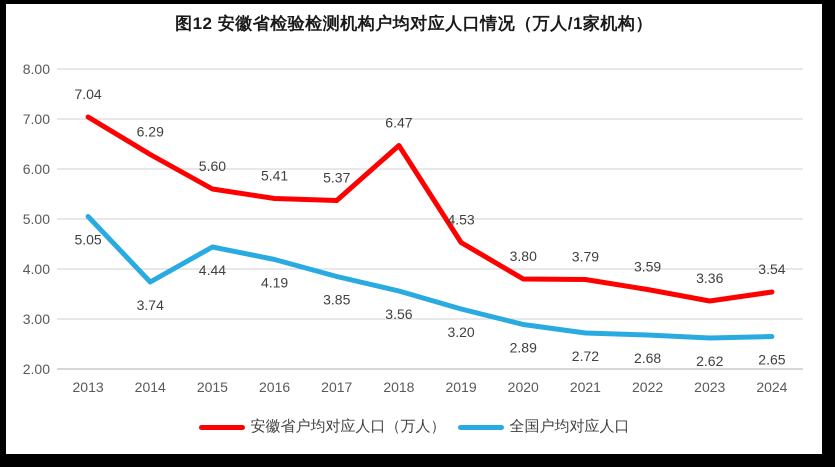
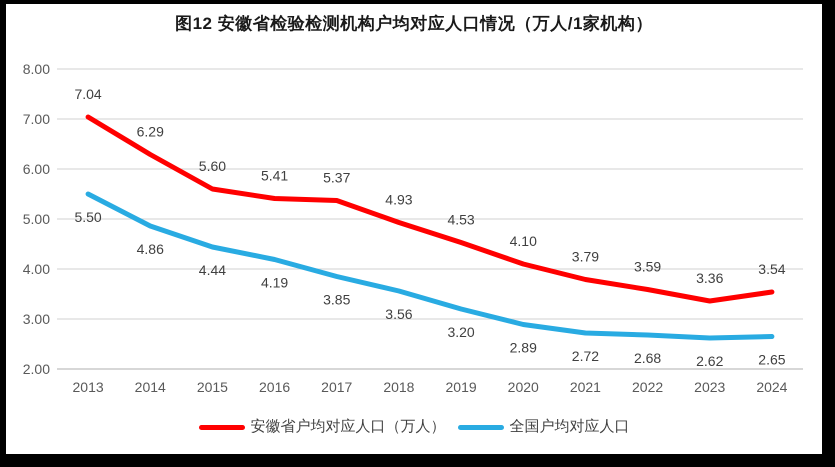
全国户均对应人口/2013: 5.05 -> 5.50
全国户均对应人口/2014: 3.74 -> 4.86
安徽省户均对应人口（万人）/2018: 6.47 -> 4.93
安徽省户均对应人口（万人）/2020: 3.80 -> 4.10
